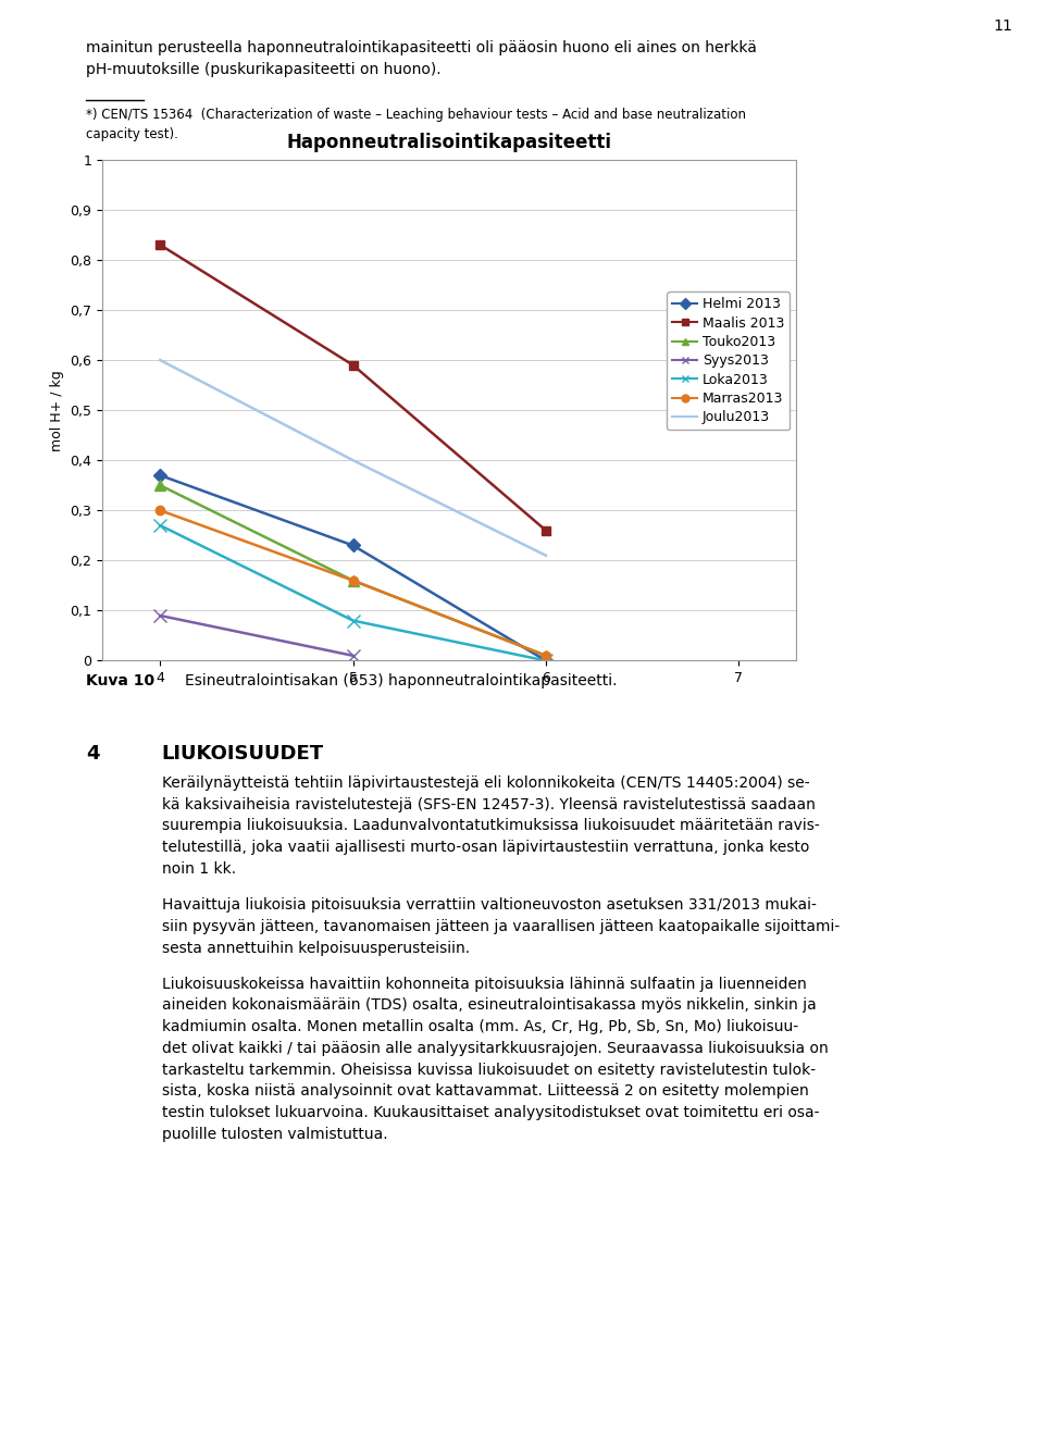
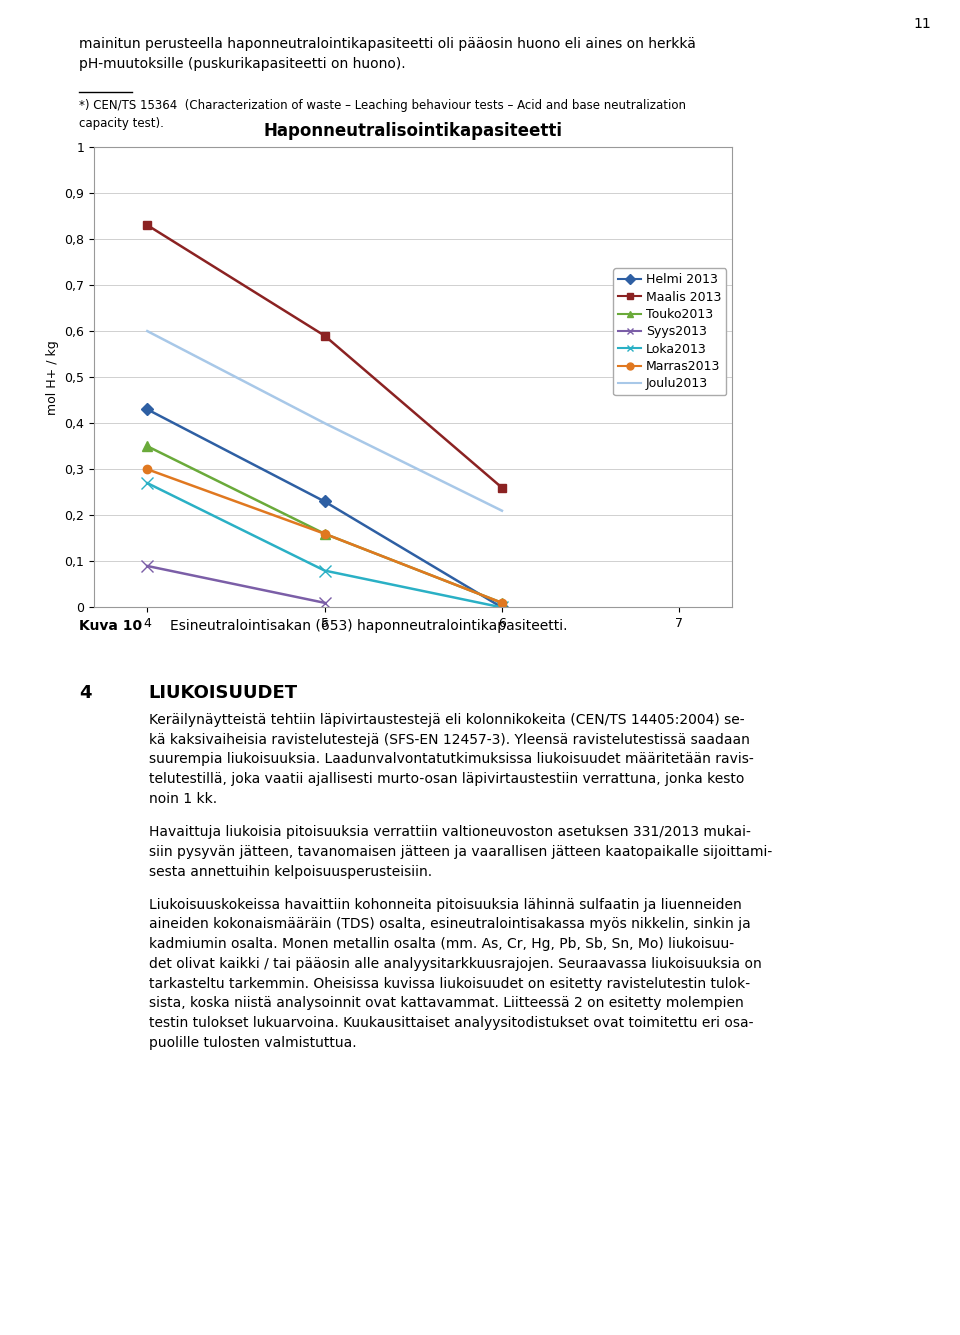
Helmi 2013/4: 0,37 -> 0,43
